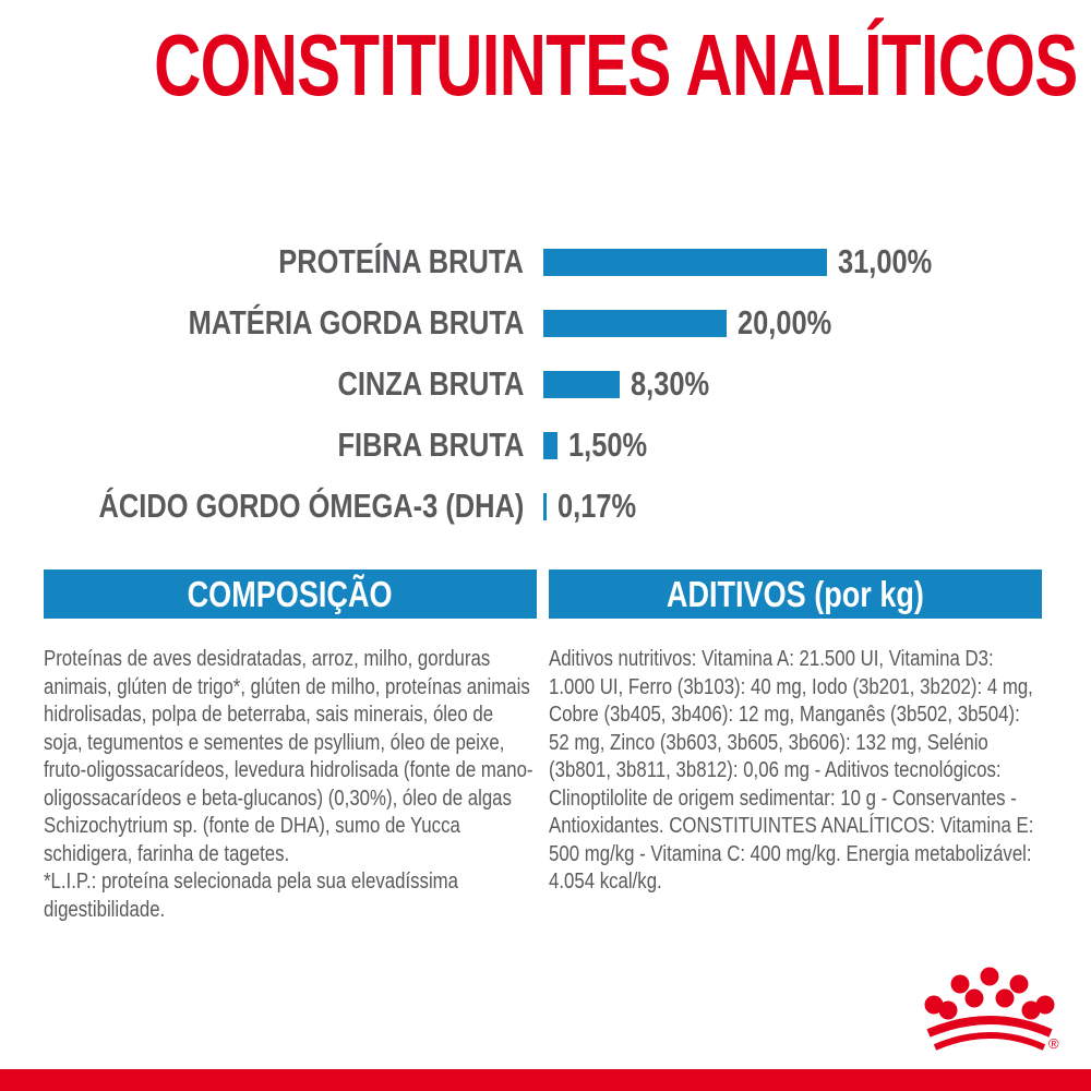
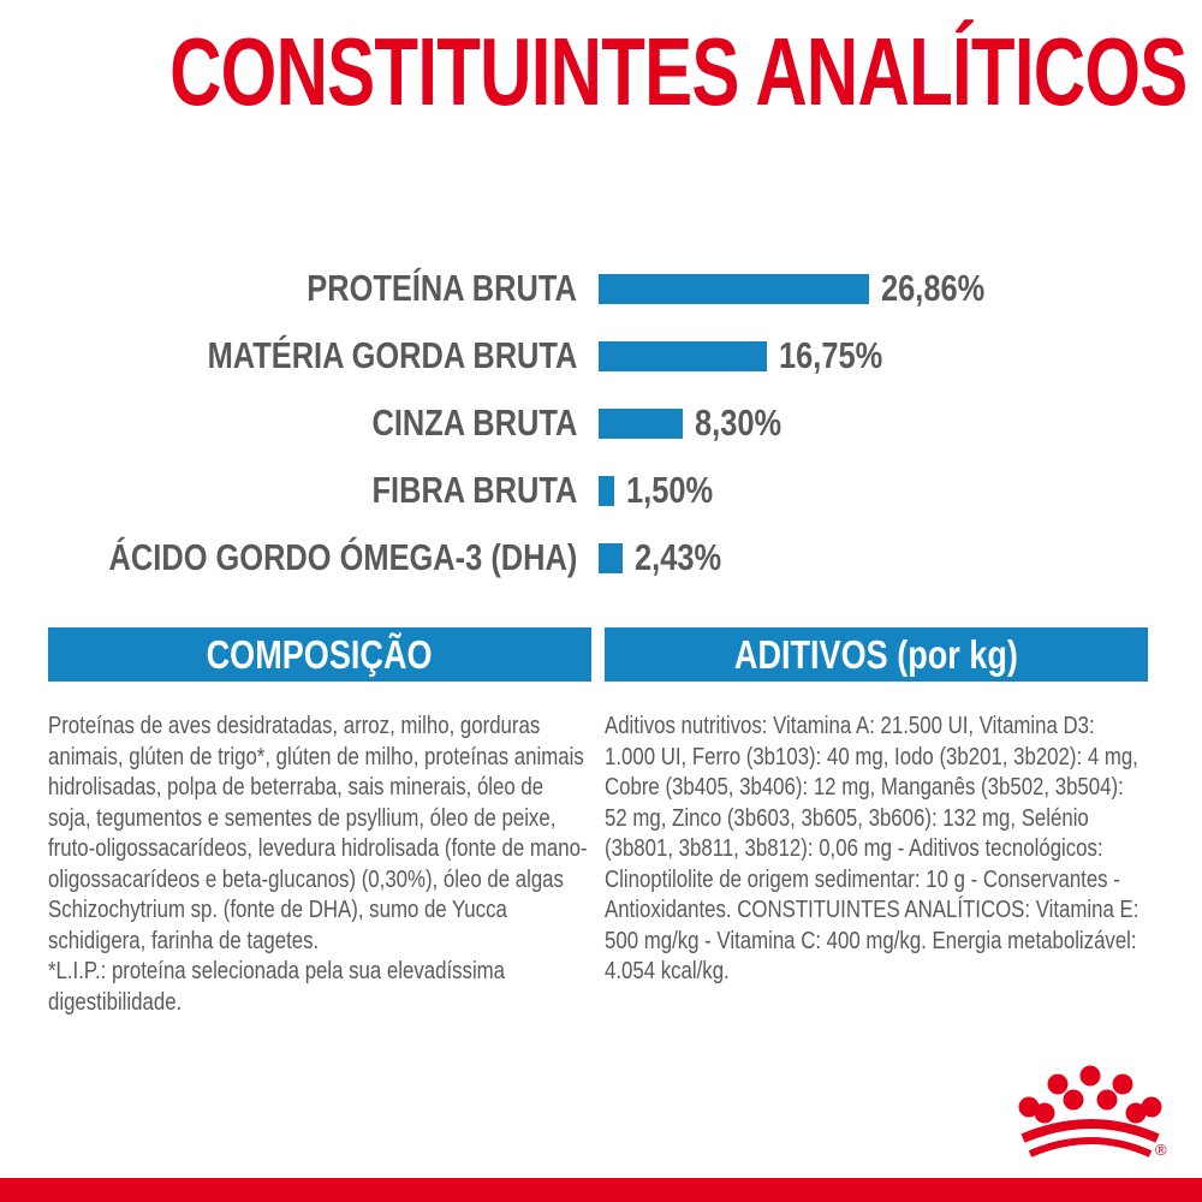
PROTEÍNA BRUTA: 31,00% -> 26,86%
MATÉRIA GORDA BRUTA: 20,00% -> 16,75%
ÁCIDO GORDO ÓMEGA-3 (DHA): 0,17% -> 2,43%
